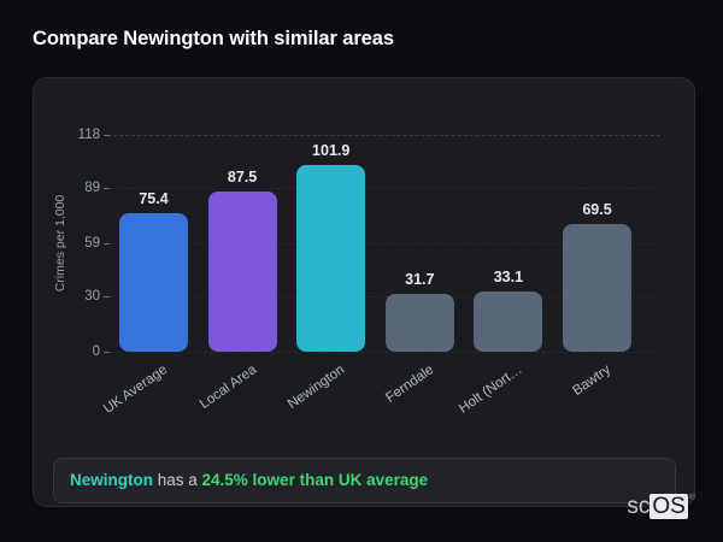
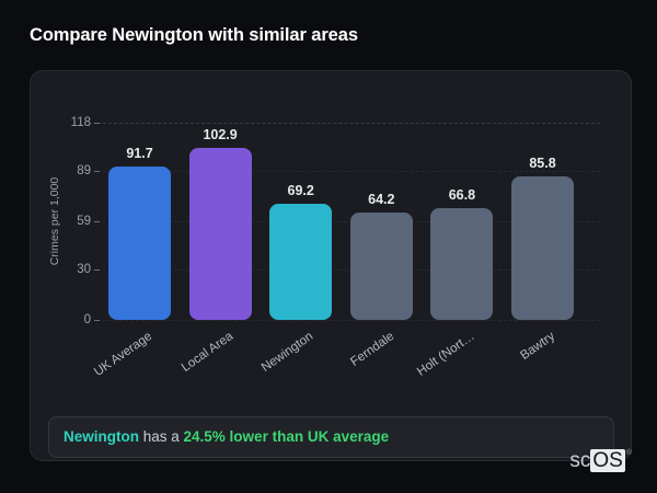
UK Average: 75.4 -> 91.7
Local Area: 87.5 -> 102.9
Newington: 101.9 -> 69.2
Ferndale: 31.7 -> 64.2
Holt (Nort…: 33.1 -> 66.8
Bawtry: 69.5 -> 85.8
